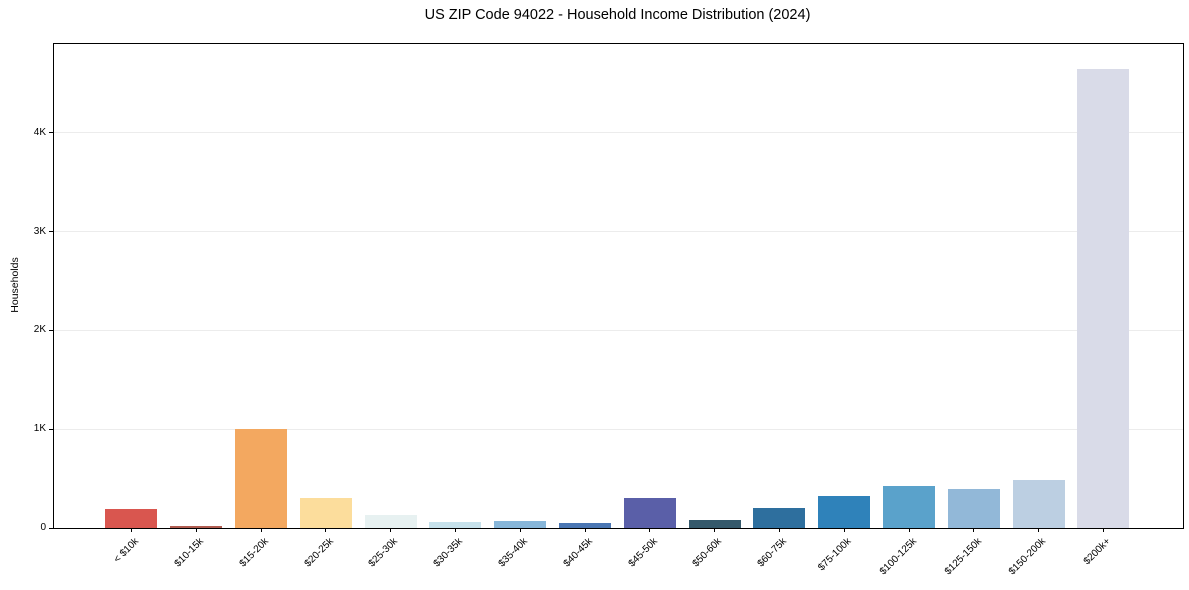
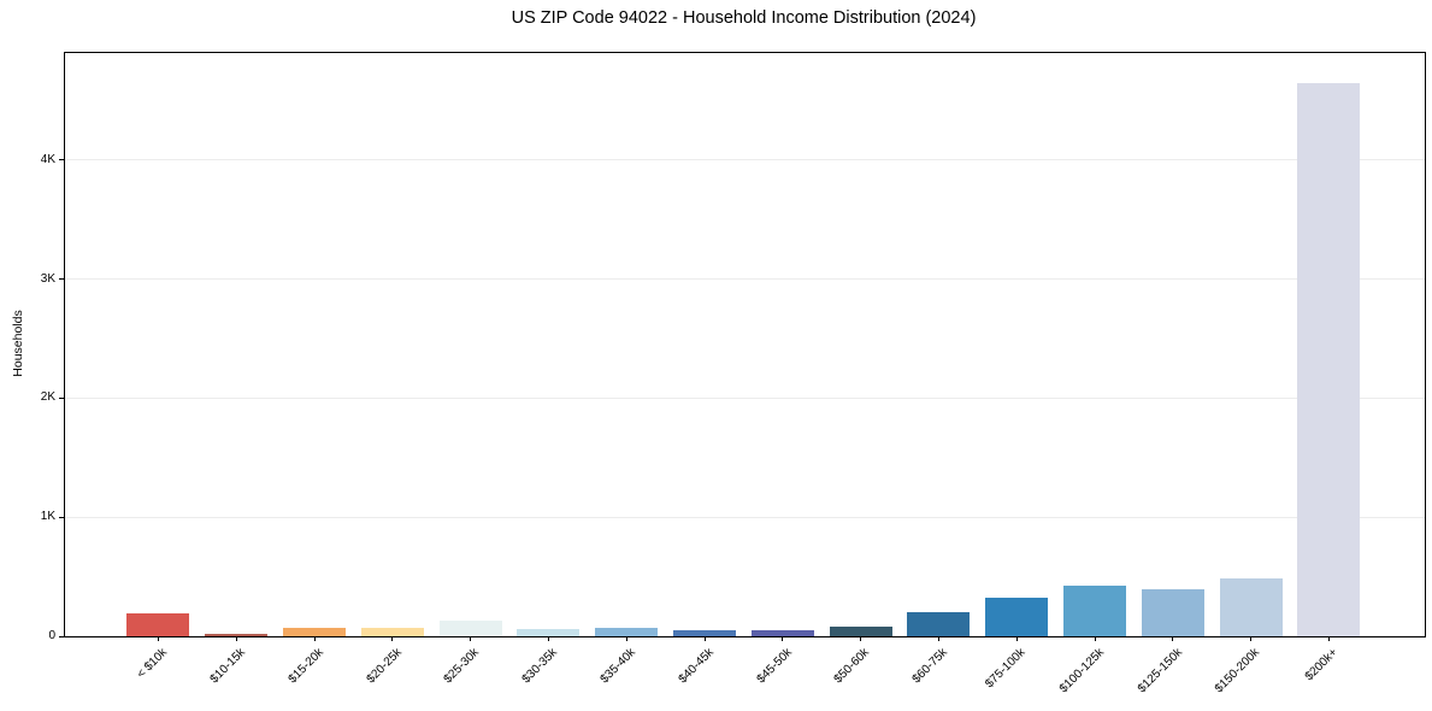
$15-20k: 1.0K -> 0.1K
$20-25k: 0.3K -> 0.1K
$45-50k: 0.3K -> 0.1K
